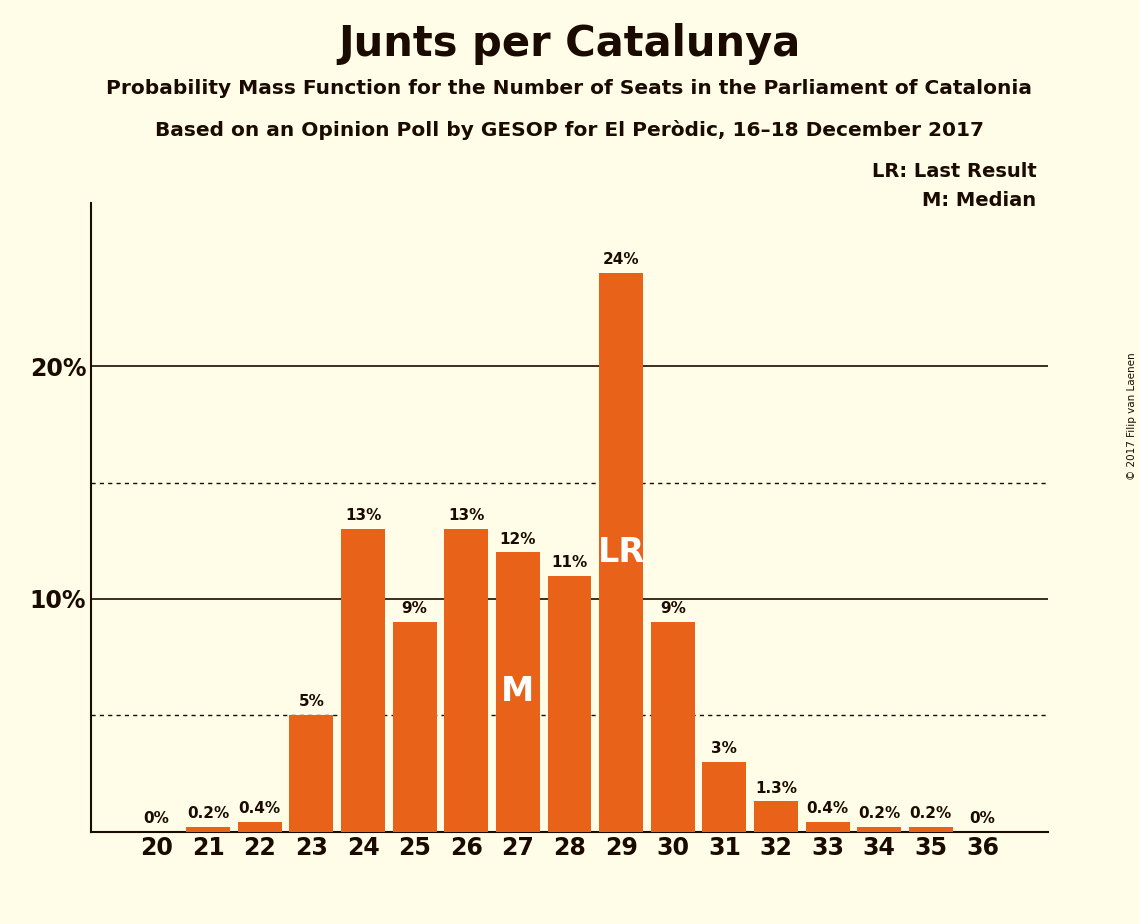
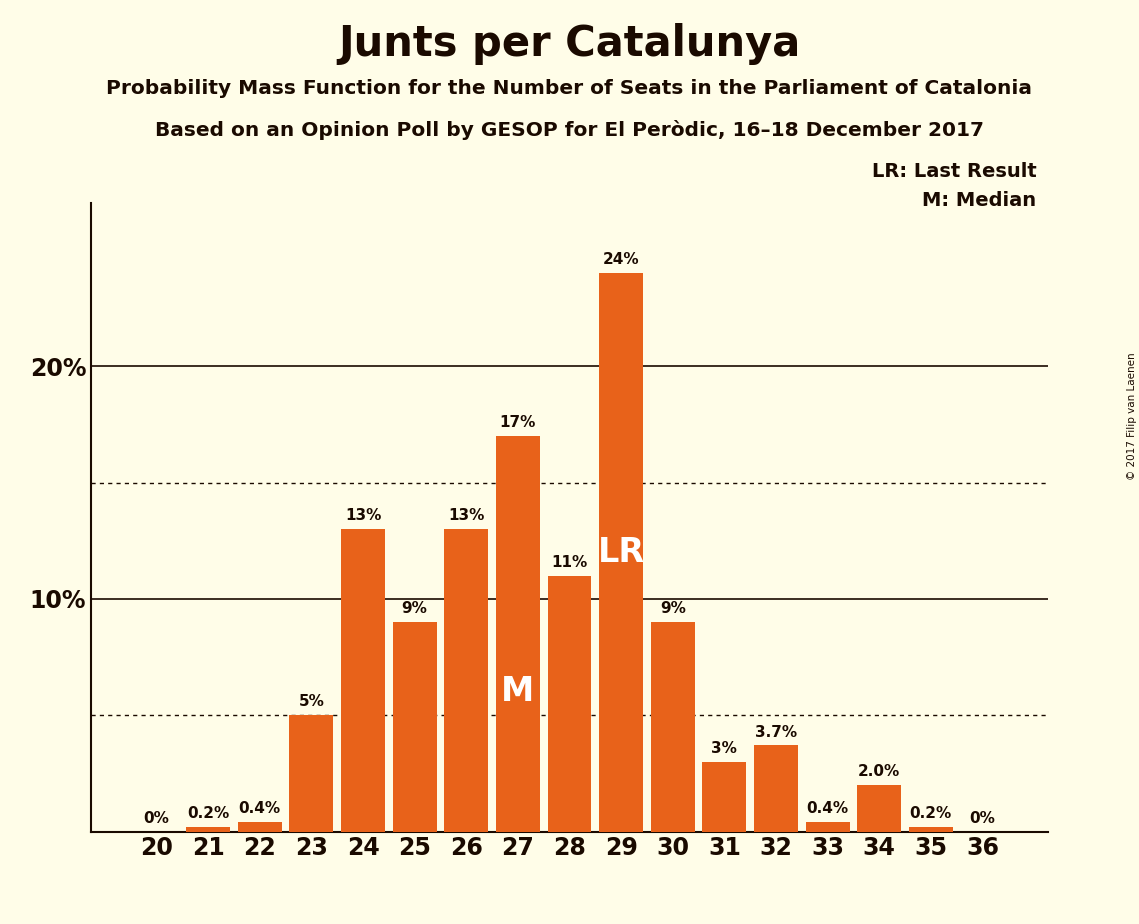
27: 12% -> 17%
32: 1.3% -> 3.7%
34: 0.2% -> 2.0%
